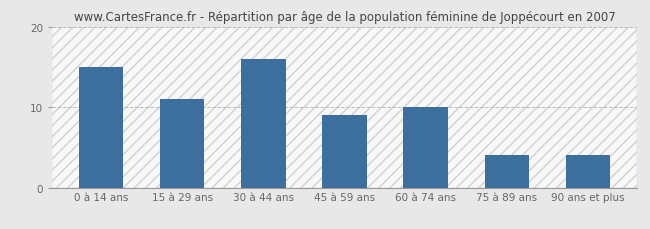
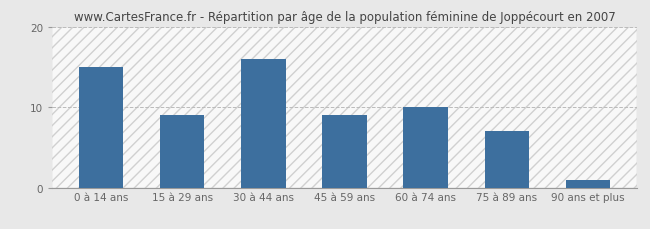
15 à 29 ans: 11 -> 9
75 à 89 ans: 4 -> 7
90 ans et plus: 4 -> 1
